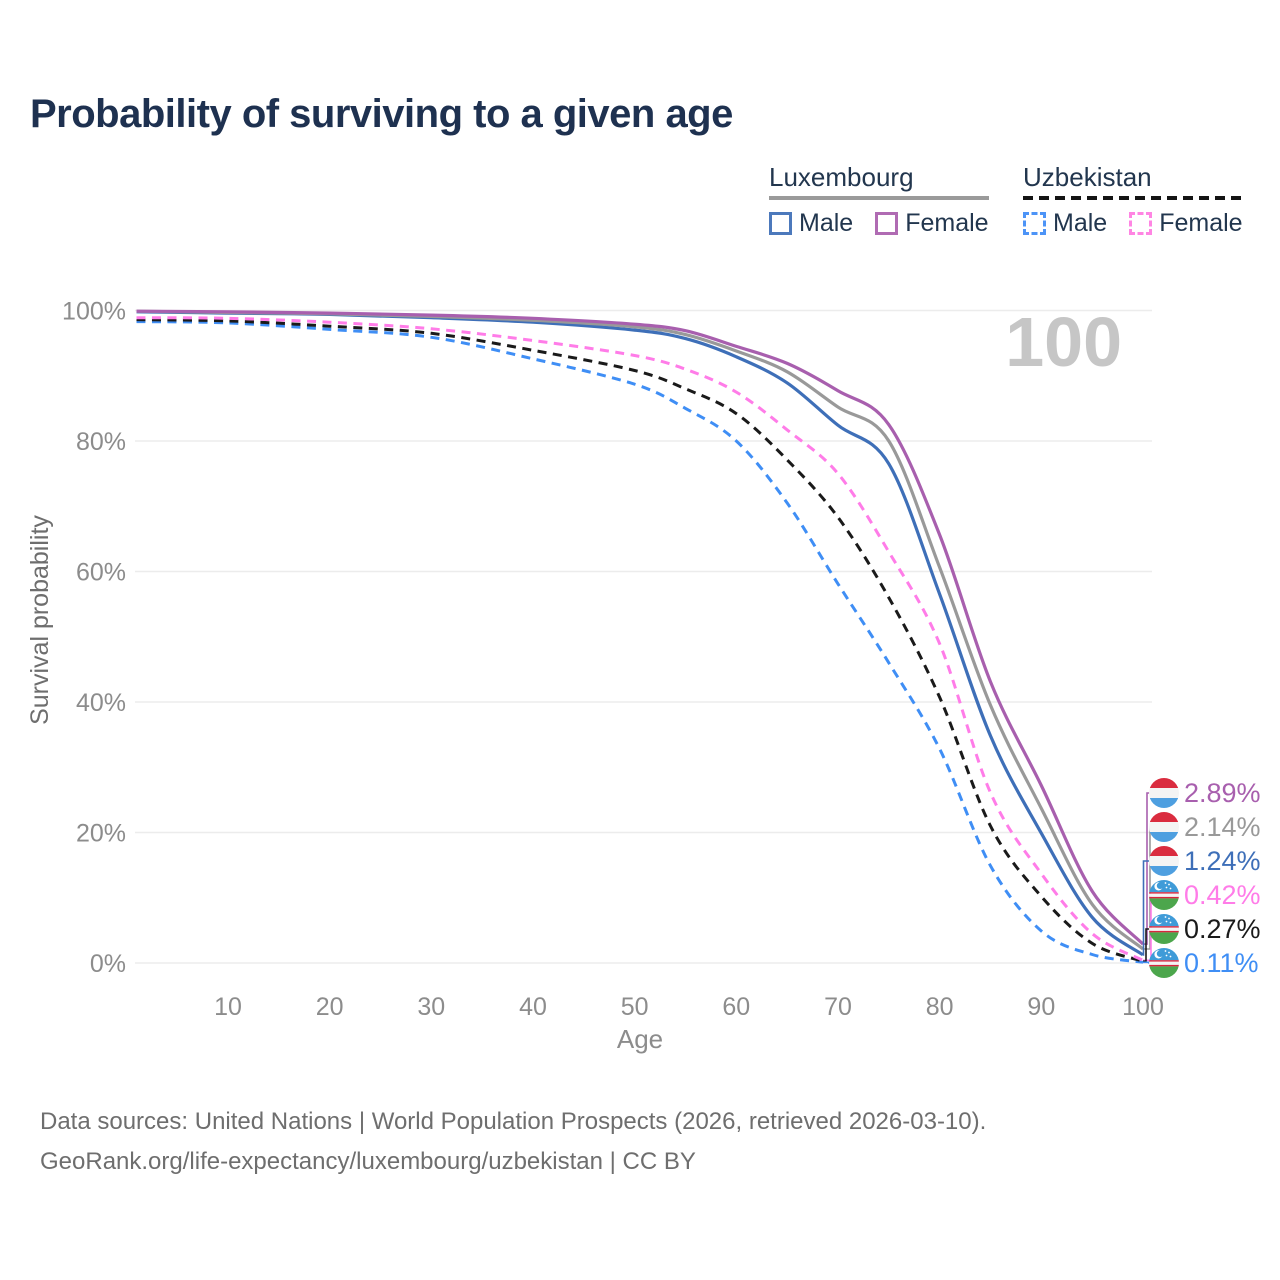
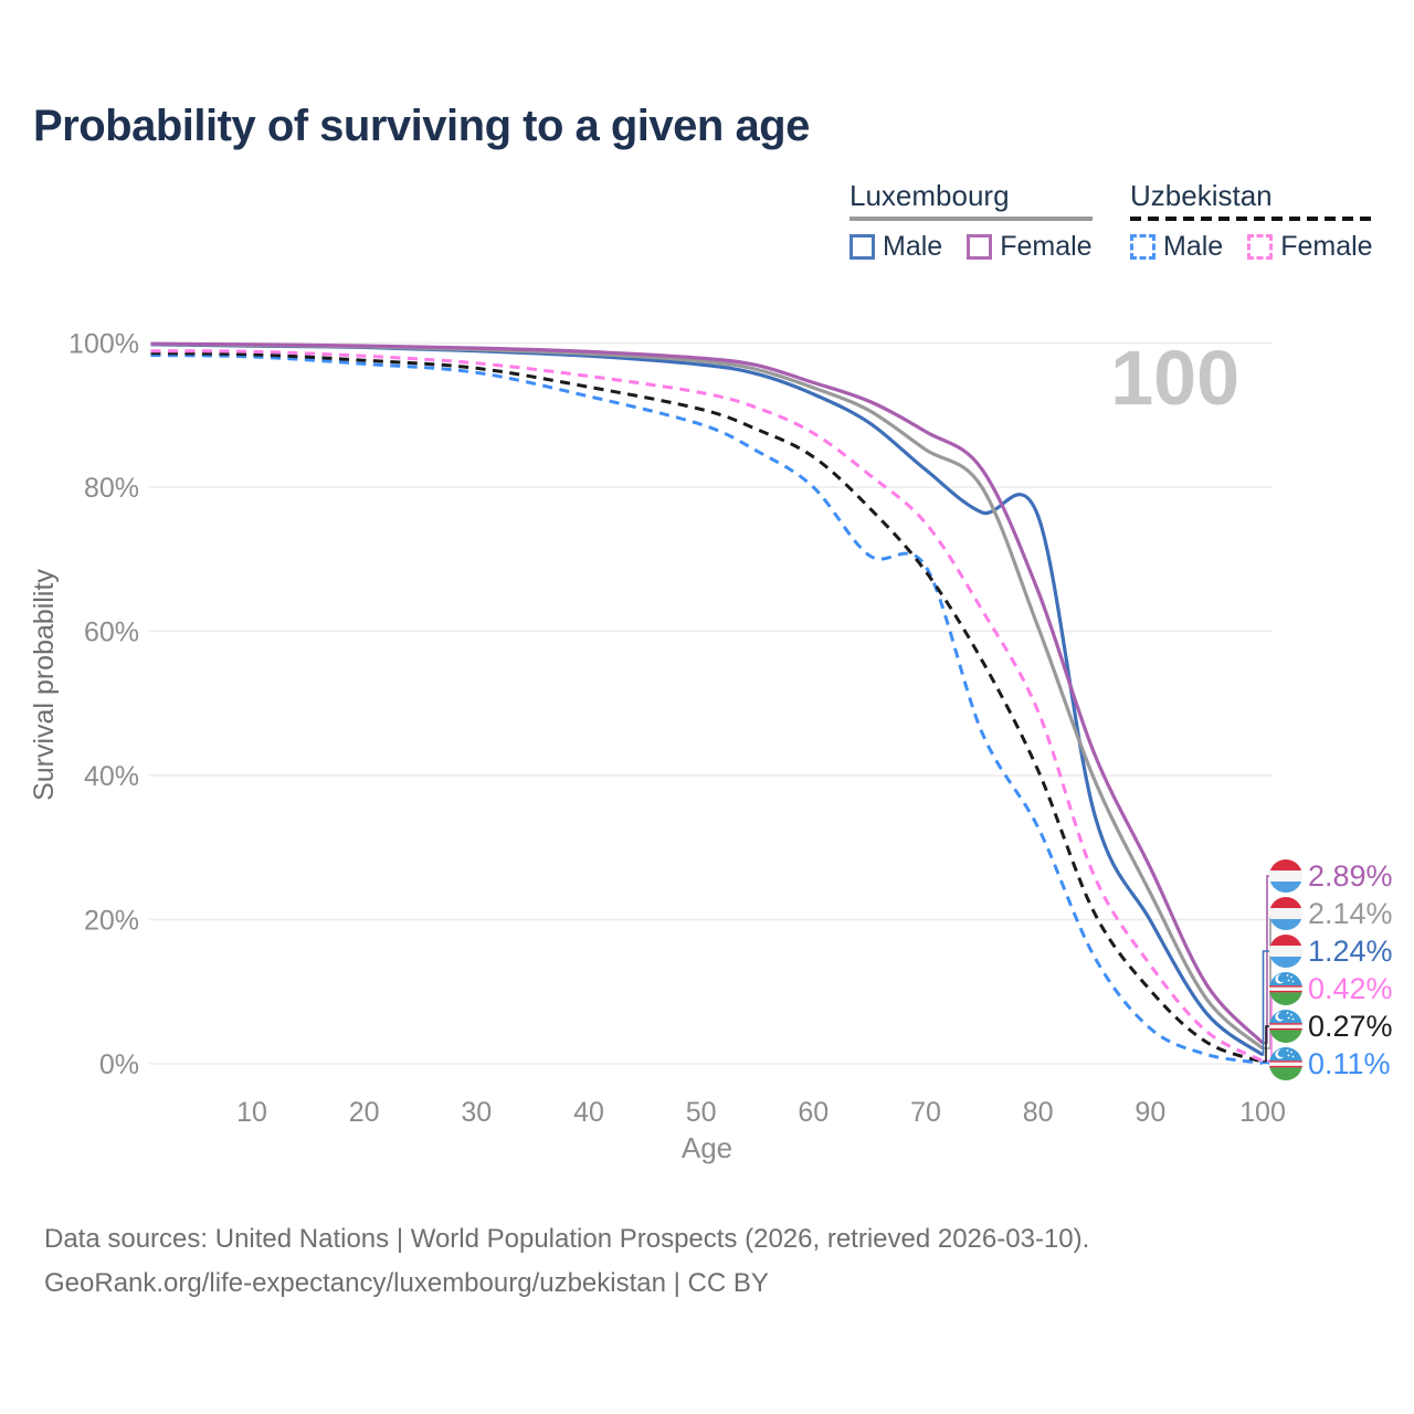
Uzbekistan Male/70: 58% -> 69%
Luxembourg Male/80: 56% -> 76%
